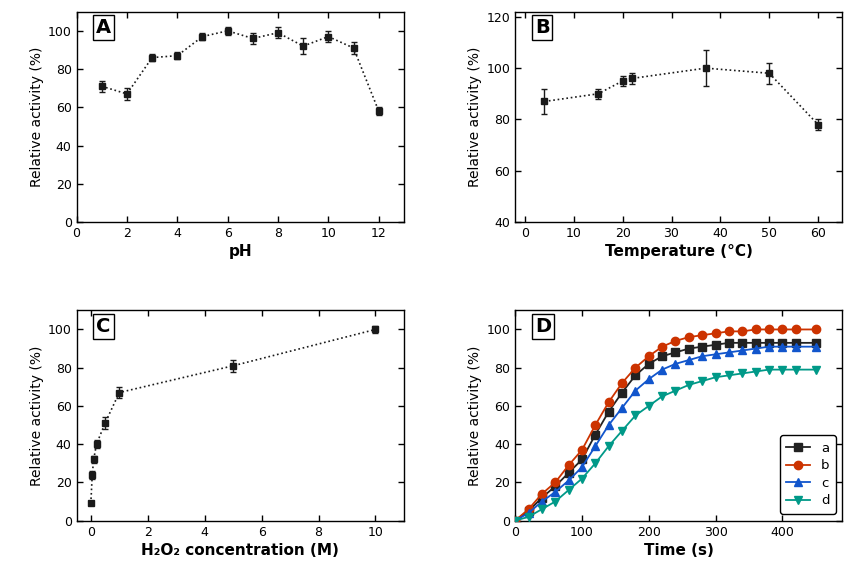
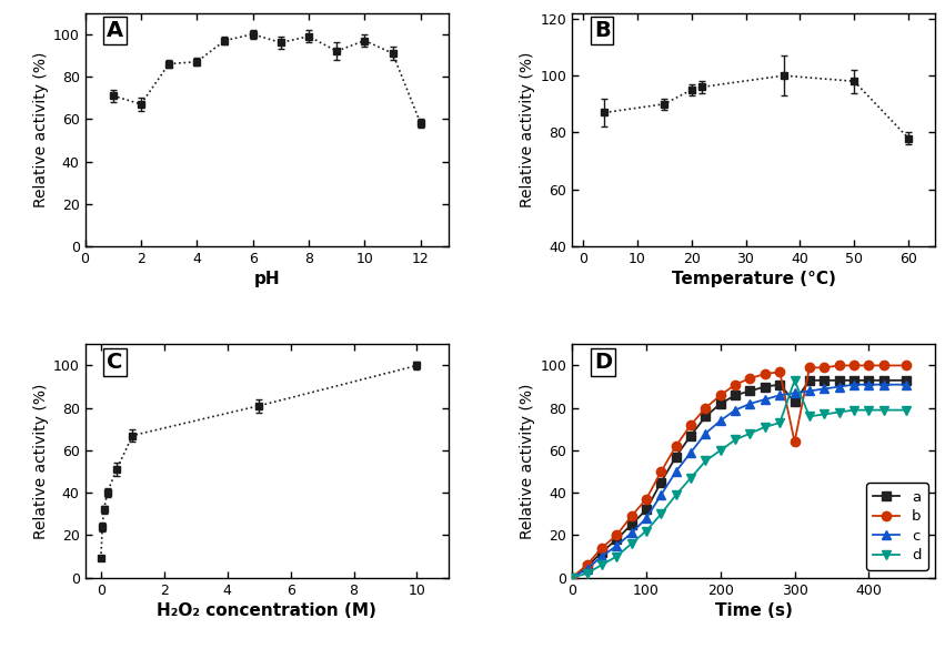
a/300: 92 -> 83
b/300: 98 -> 64
d/300: 75 -> 93
